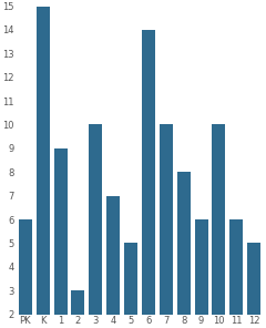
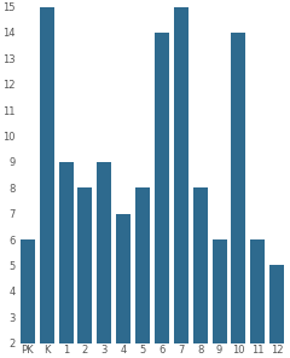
2: 3 -> 8
3: 10 -> 9
5: 5 -> 8
7: 10 -> 15
10: 10 -> 14
